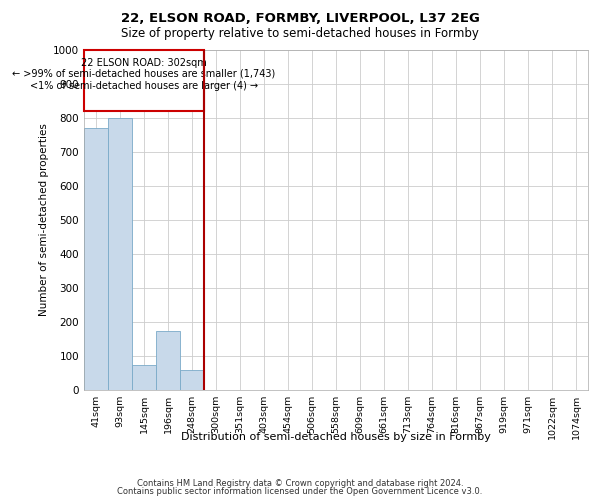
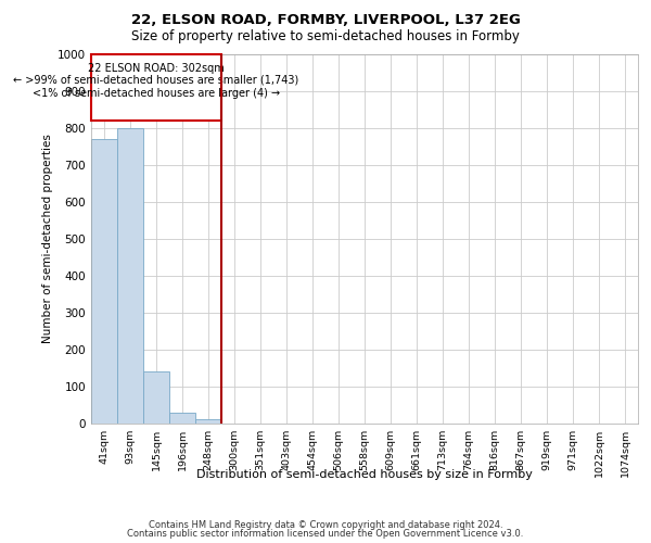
145sqm: 75 -> 140
196sqm: 175 -> 30
248sqm: 60 -> 13
